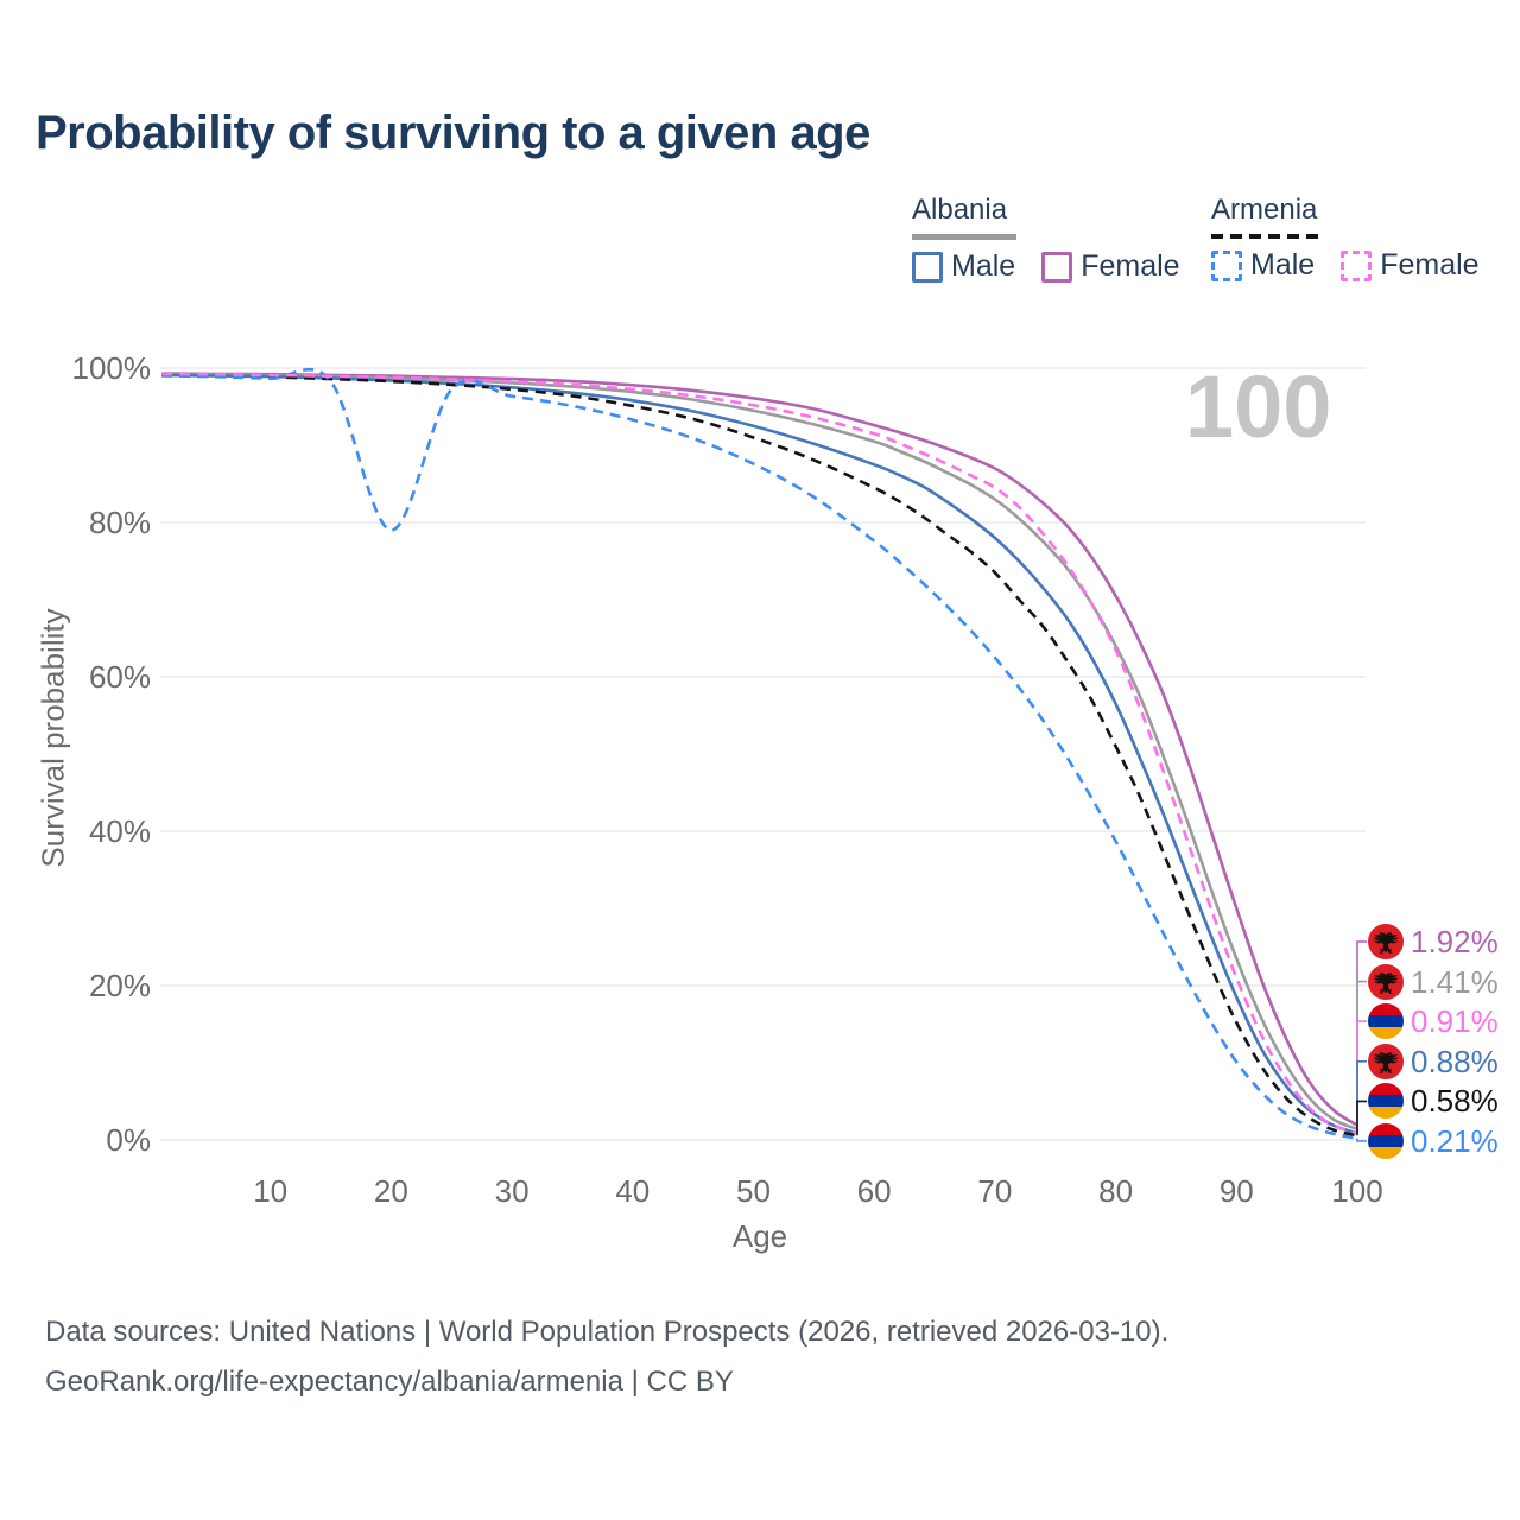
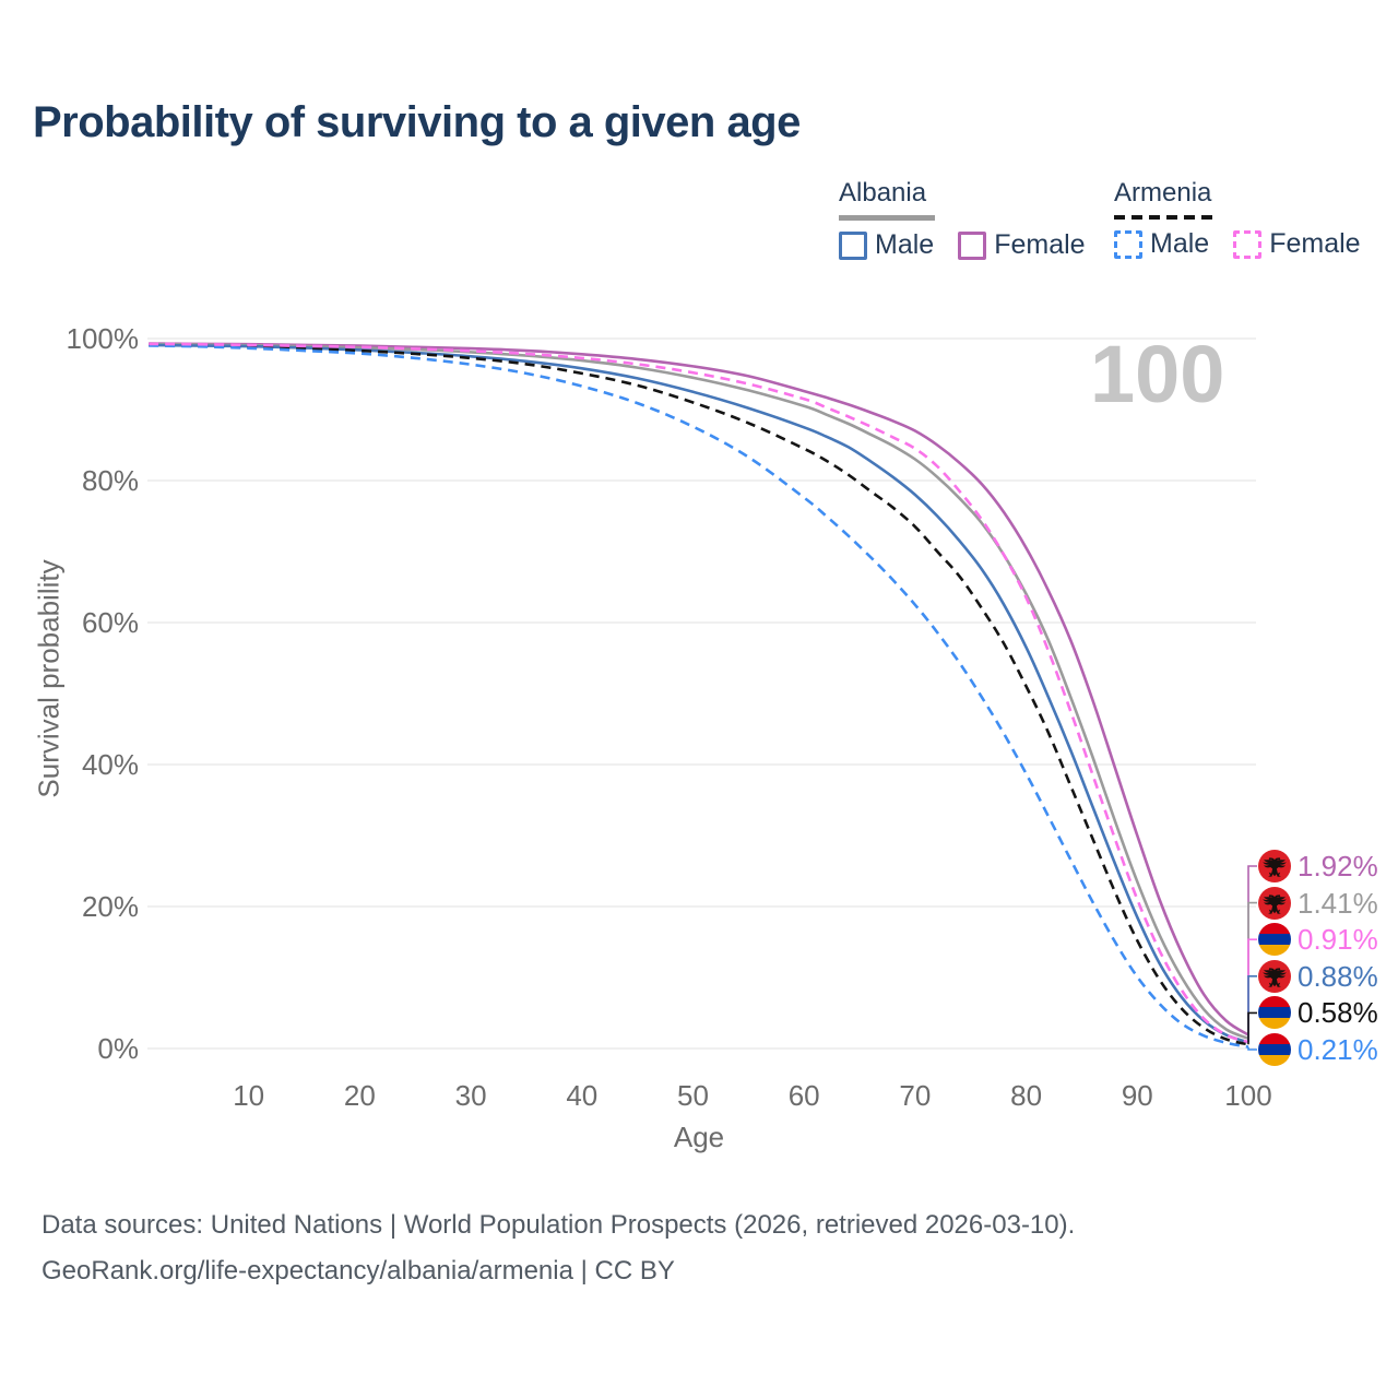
Armenia Male/20: 79% -> 98%
